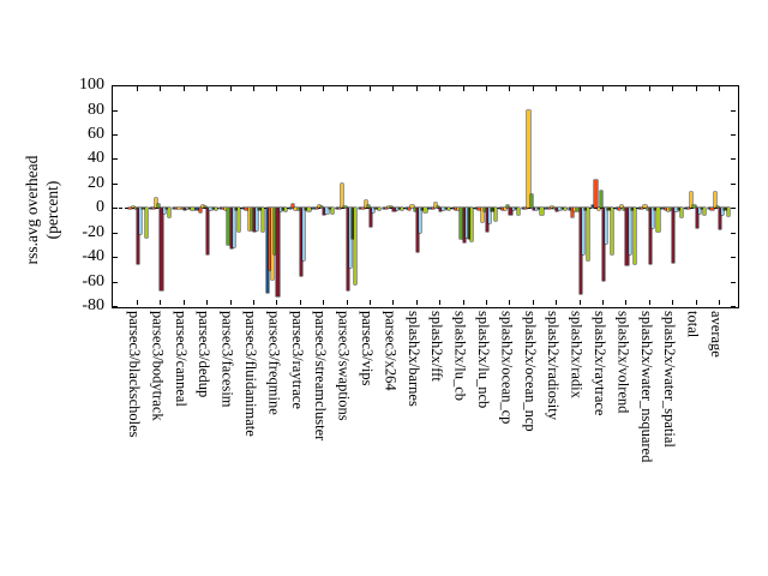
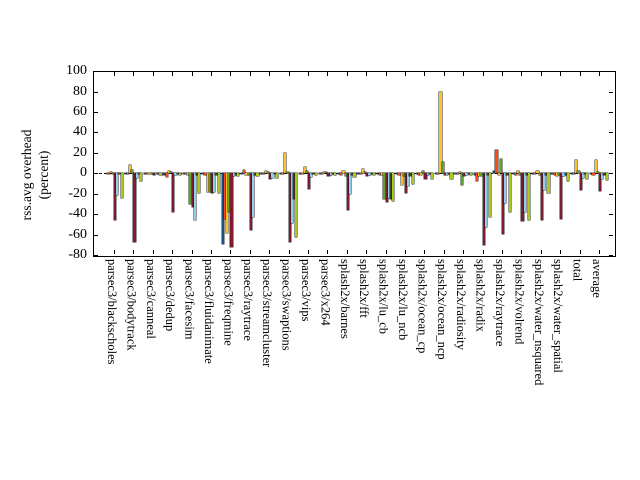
pdarc_v4_2_2/parsec3/facesim: -32 -> -46
prec/parsec3/freqmine: -51 -> -45
ethp/splash2x/radiosity: -1 -> -11
pdarc_v4_2_2/splash2x/radix: -38 -> -53
